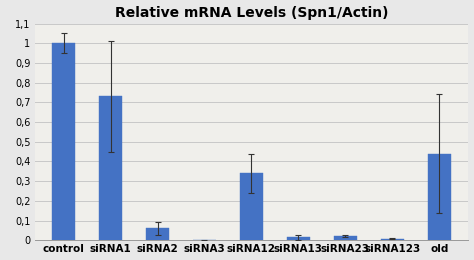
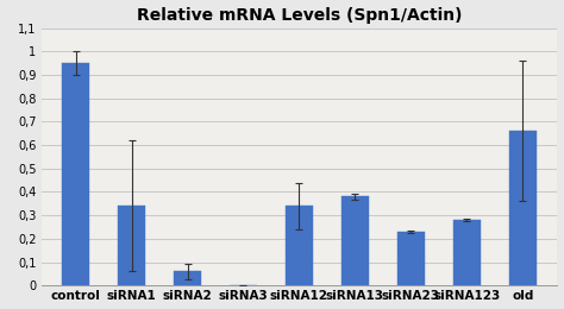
control: 1,00 -> 0,95
siRNA1: 0,73 -> 0,34
siRNA13: 0,01 -> 0,38
siRNA23: 0,02 -> 0,23
siRNA123: 0,01 -> 0,28
old: 0,44 -> 0,66
